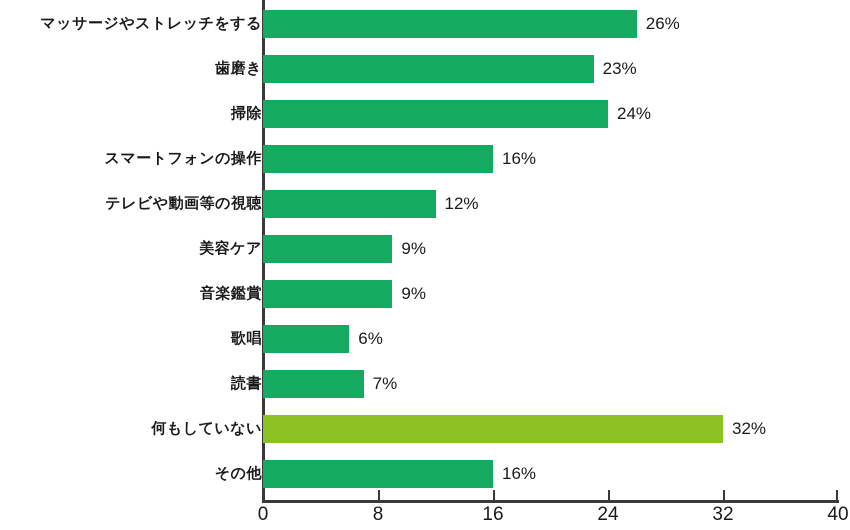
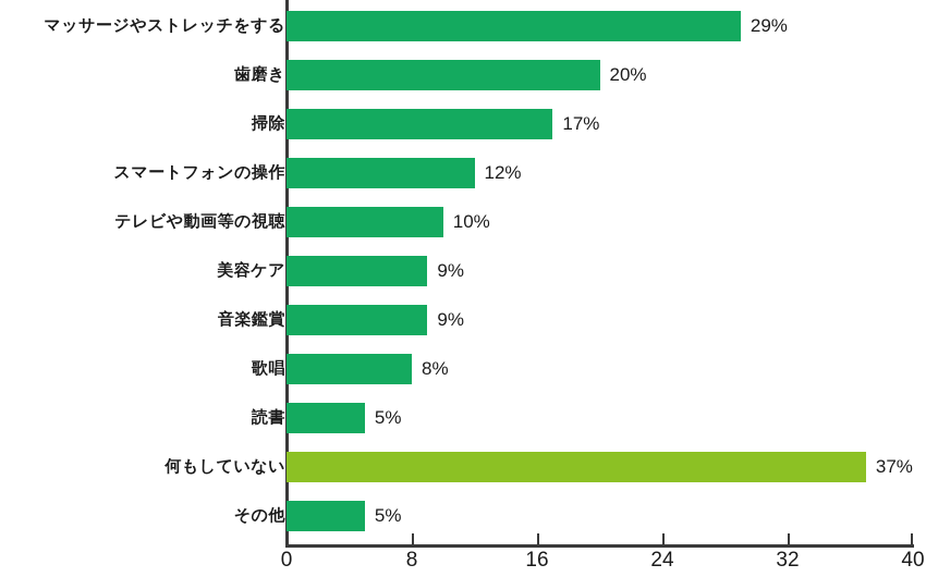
マッサージやストレッチをする: 26% -> 29%
歯磨き: 23% -> 20%
掃除: 24% -> 17%
スマートフォンの操作: 16% -> 12%
テレビや動画等の視聴: 12% -> 10%
歌唱: 6% -> 8%
読書: 7% -> 5%
何もしていない: 32% -> 37%
その他: 16% -> 5%
